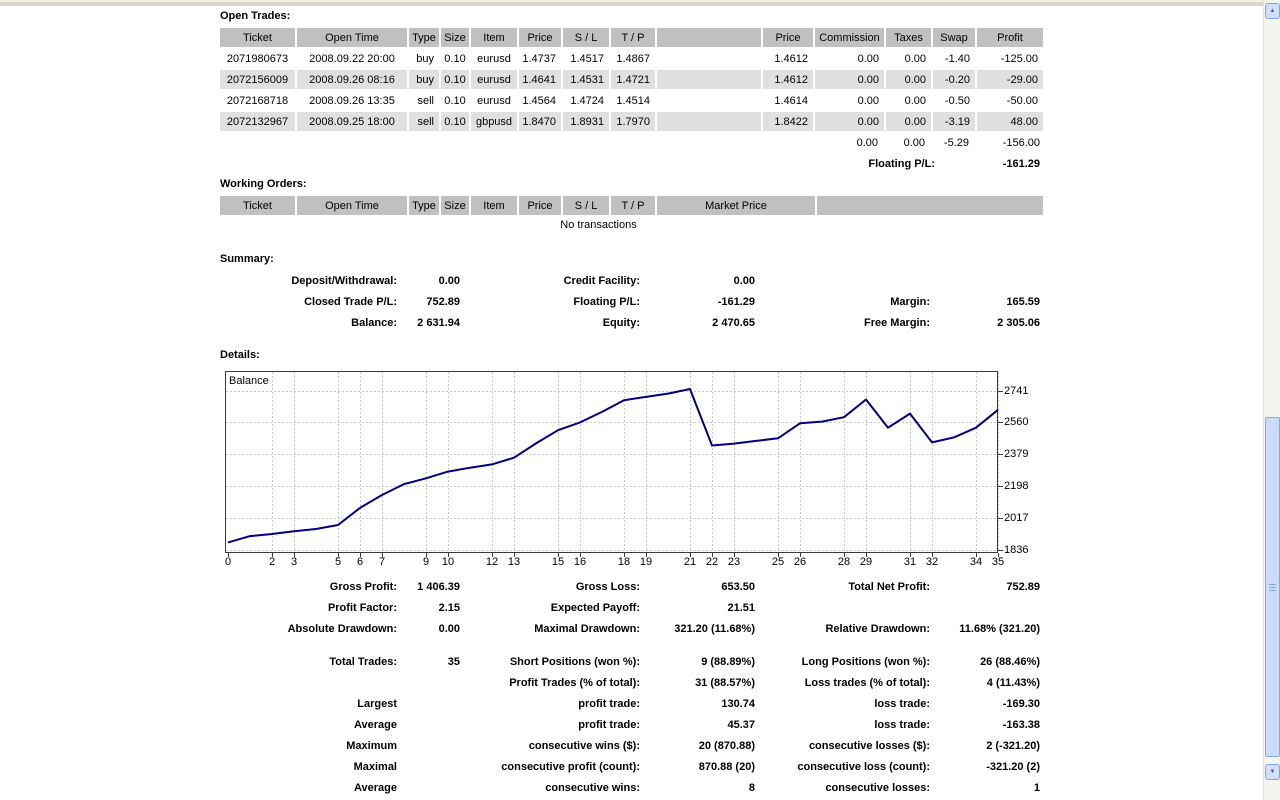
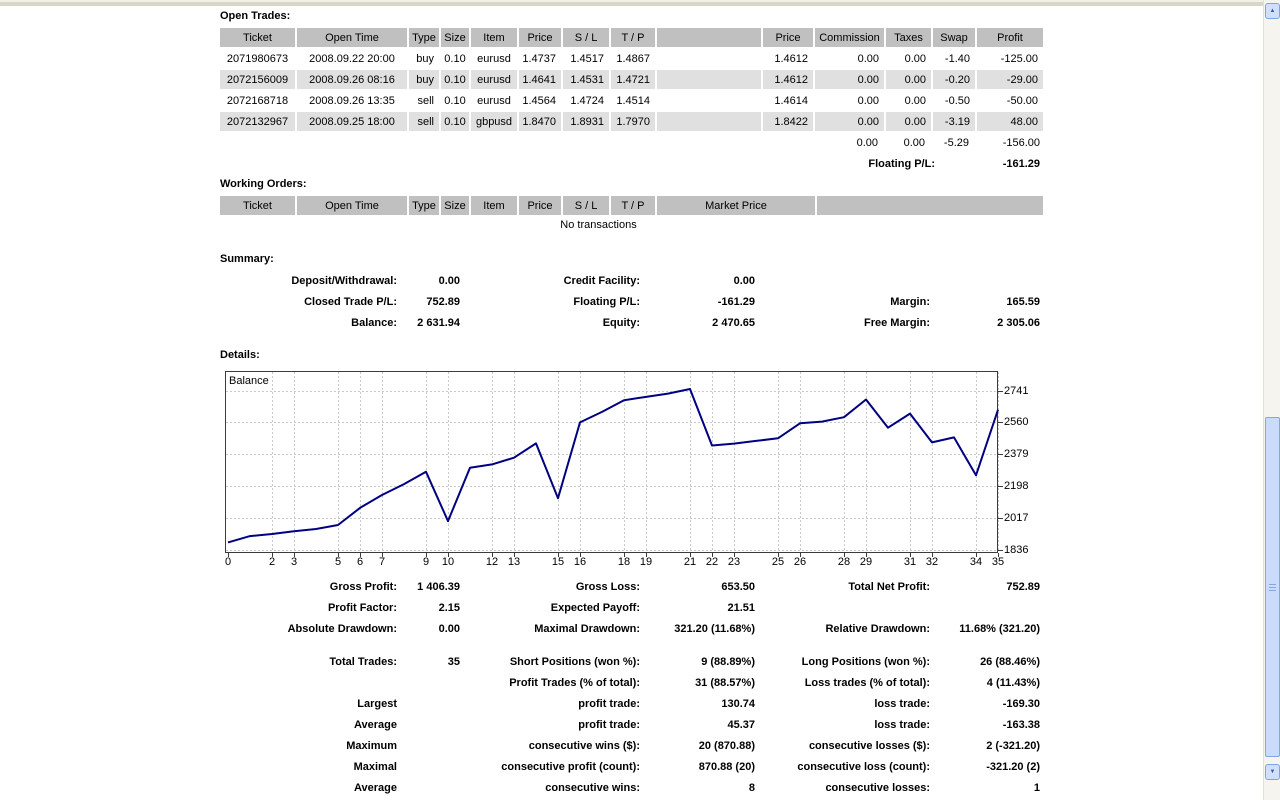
9: 2240 -> 2280
10: 2280 -> 2000
15: 2520 -> 2130
34: 2530 -> 2260
